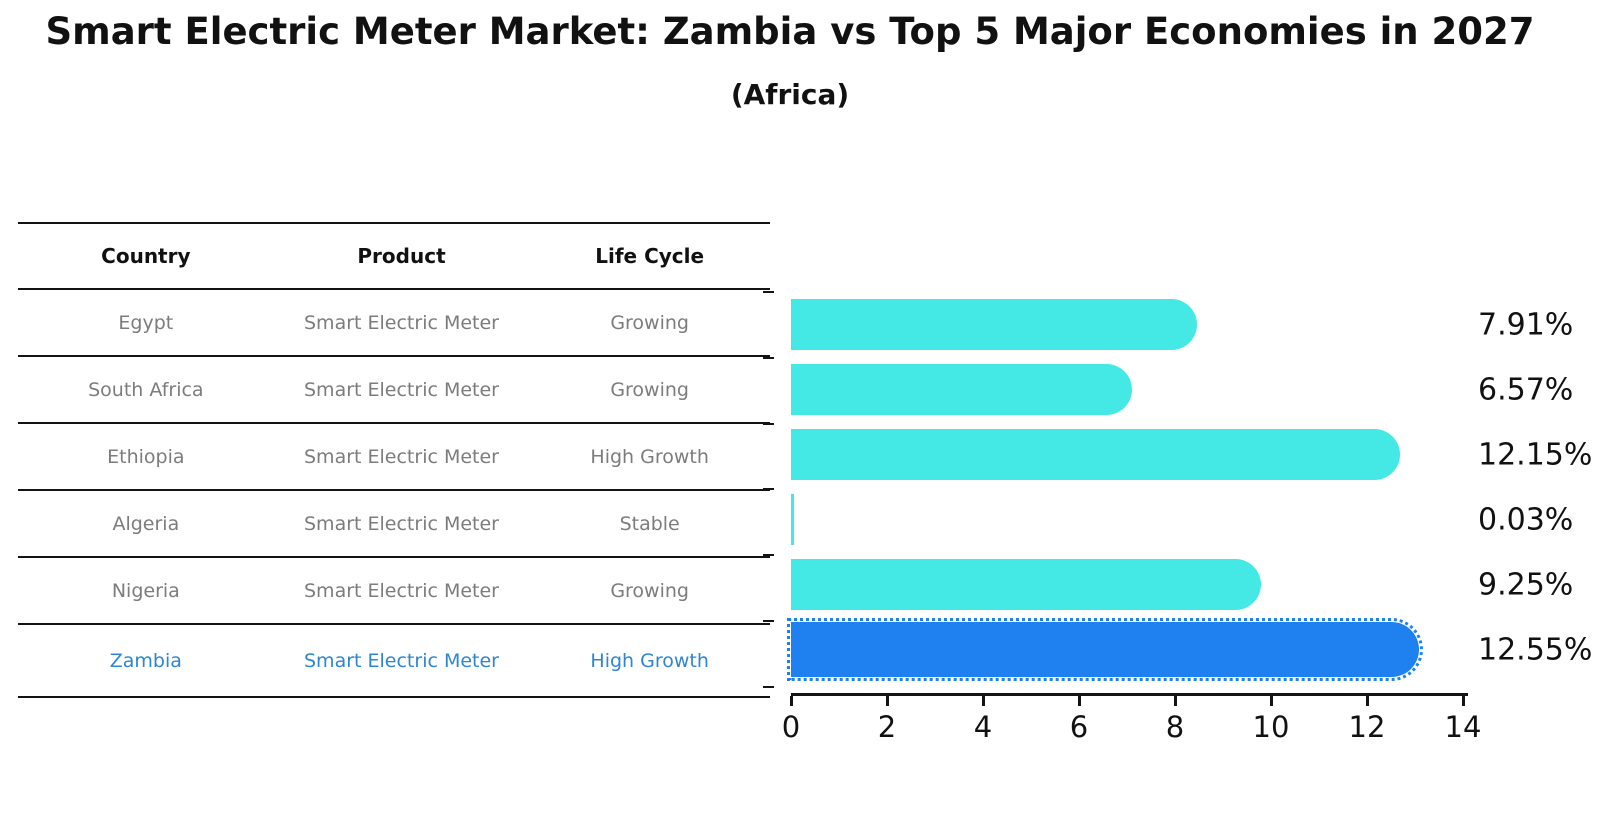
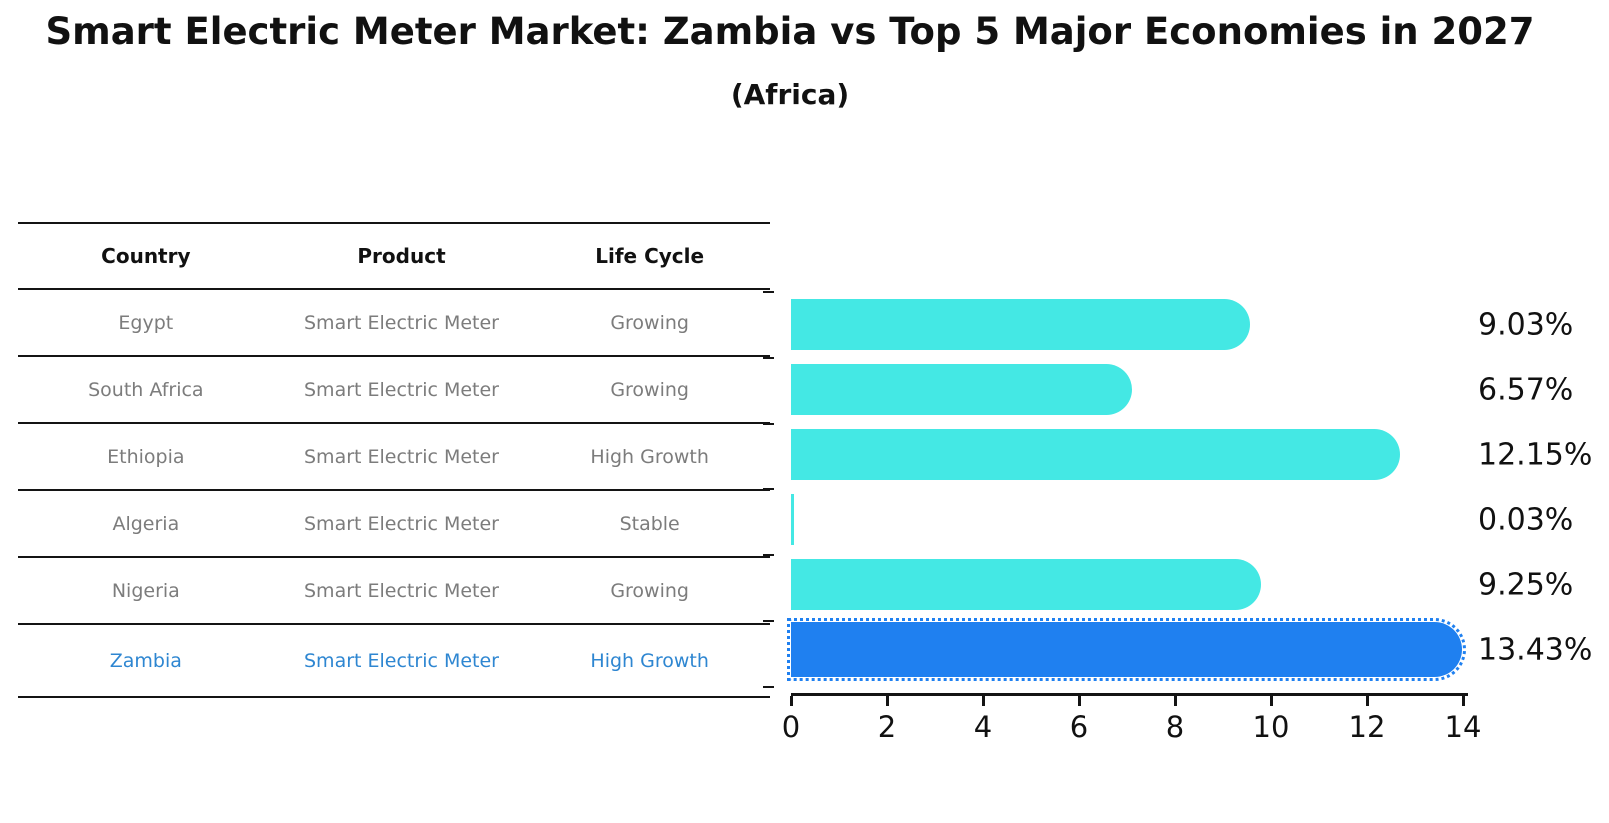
Egypt: 7.91% -> 9.03%
Zambia: 12.55% -> 13.43%
